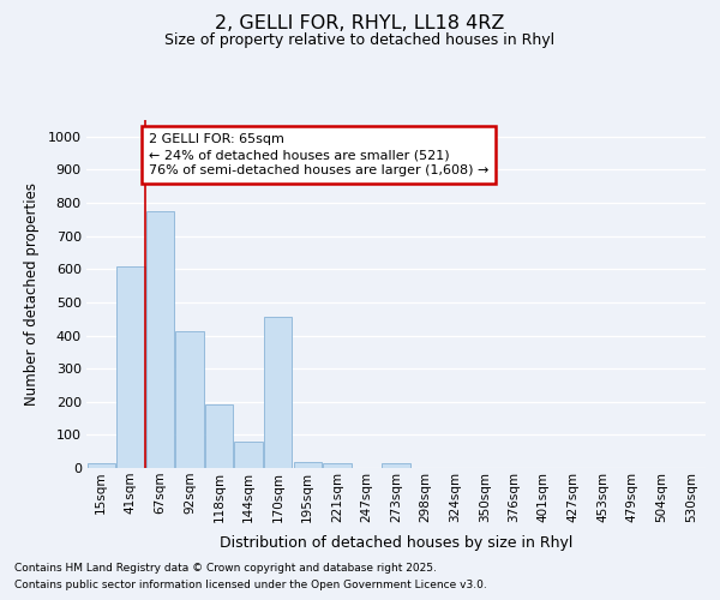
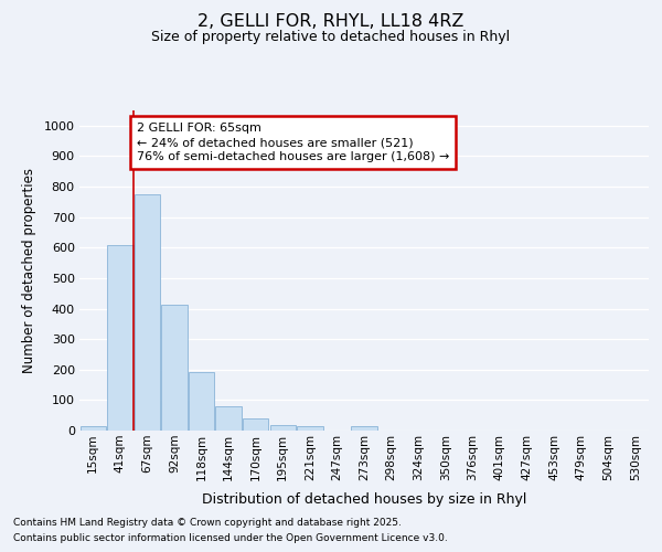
170sqm: 455 -> 40
